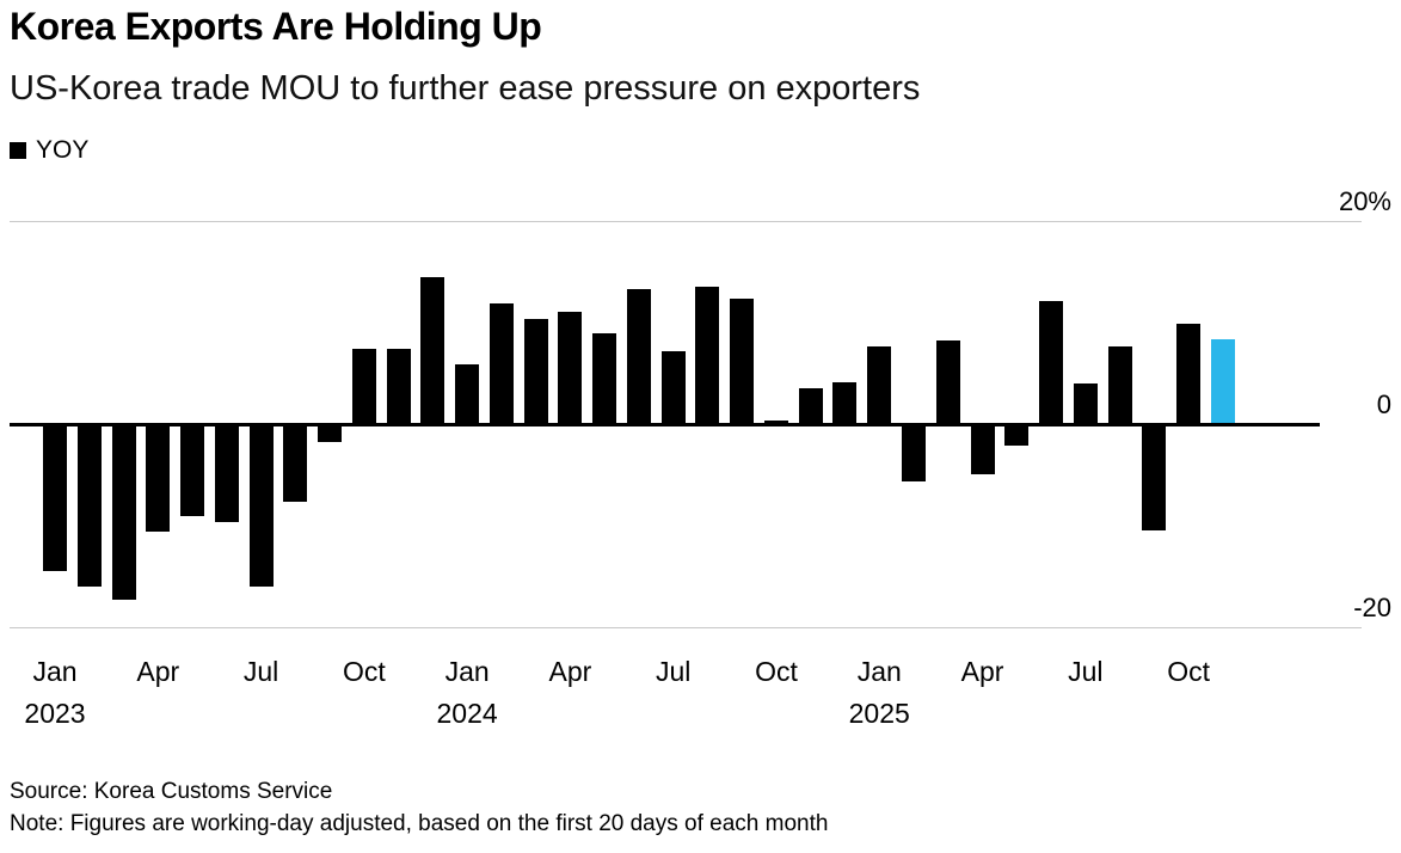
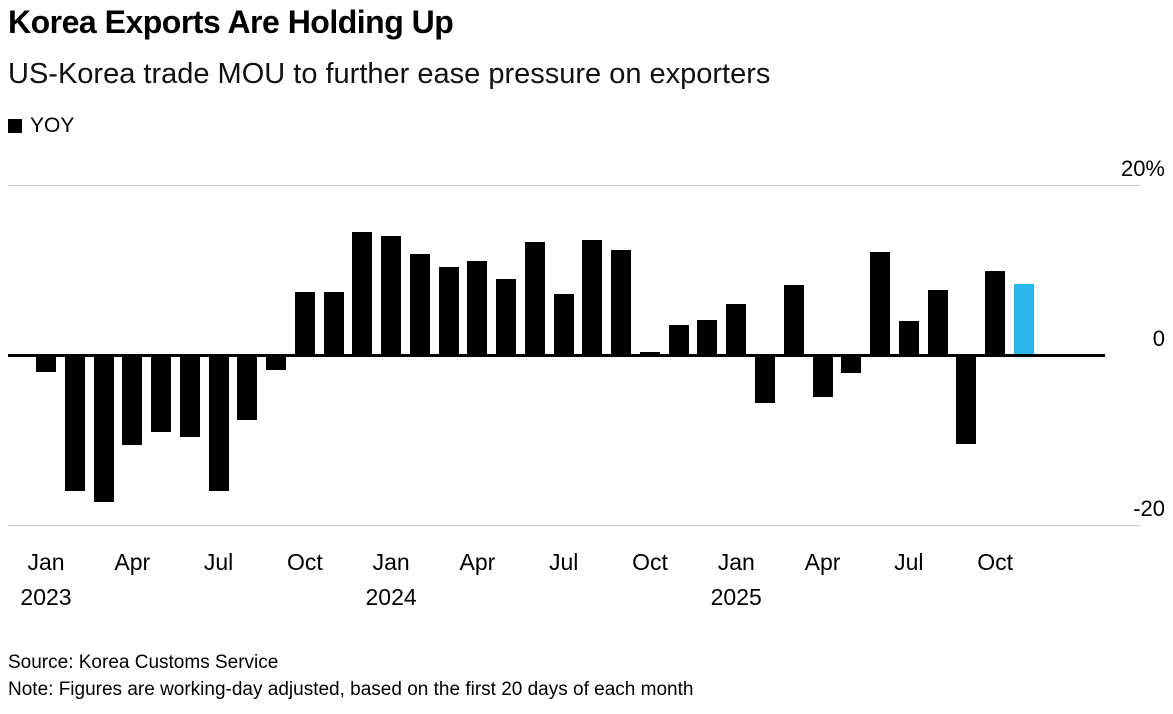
Jan 2023: -14% -> -2%
Jan 2024: 6% -> 14%
Jan 2025: 8% -> 6%
